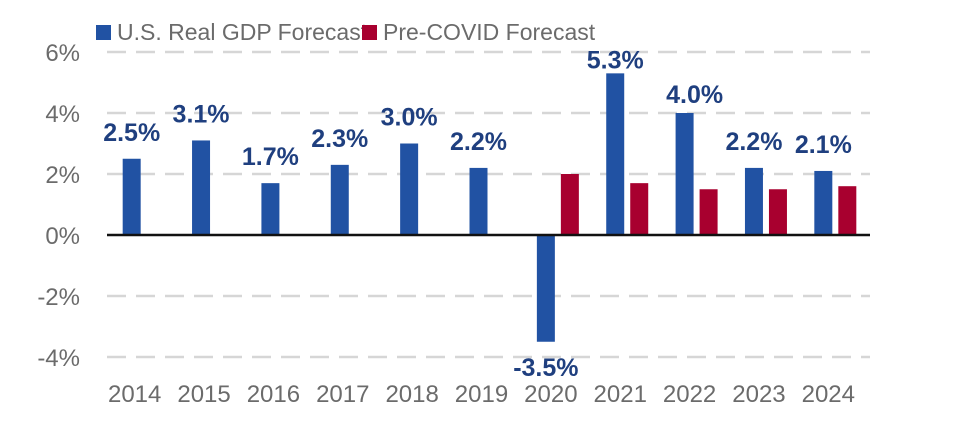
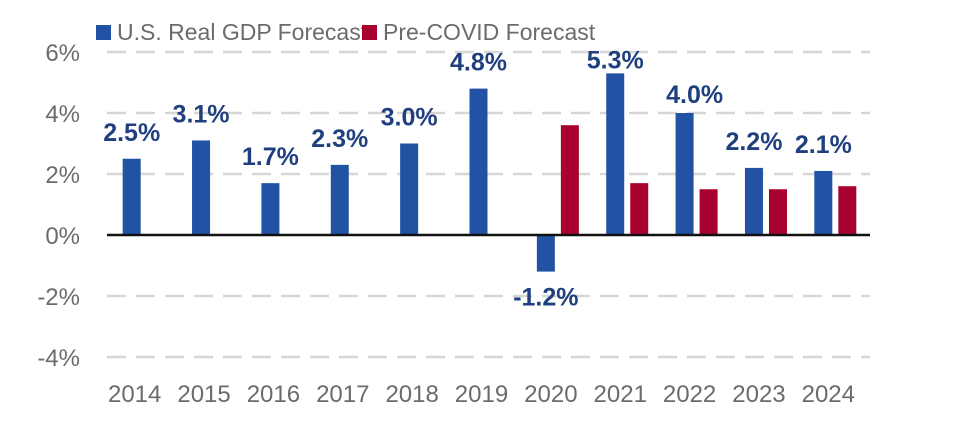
U.S. Real GDP Forecast/2019: 2.2% -> 4.8%
U.S. Real GDP Forecast/2020: -3.5% -> -1.2%
Pre-COVID Forecast/2020: 2.0% -> 3.6%
